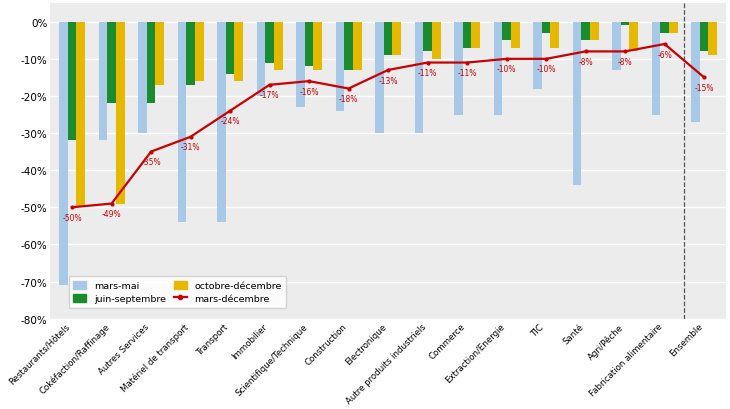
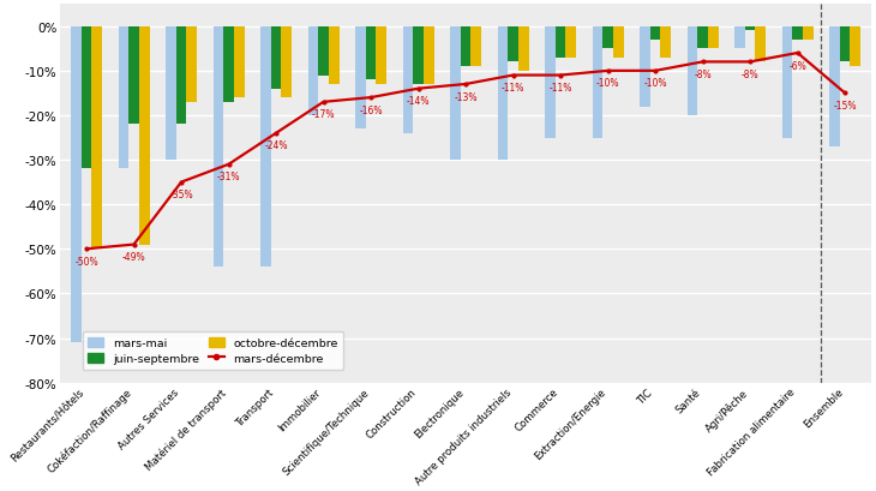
mars-décembre/Construction: -18% -> -14%
mars-mai/Santé: -44% -> -20%
mars-mai/Agri/Pêche: -13% -> -5%
